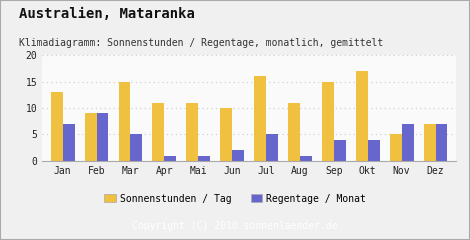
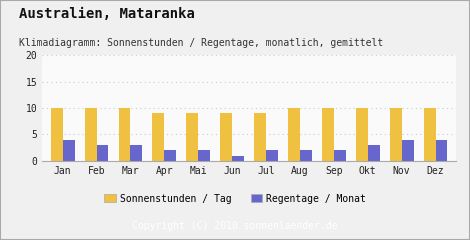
Sonnenstunden / Tag/Jan: 13 -> 10
Regentage / Monat/Jan: 7 -> 4
Sonnenstunden / Tag/Feb: 9 -> 10
Regentage / Monat/Feb: 9 -> 3
Sonnenstunden / Tag/Mar: 15 -> 10
Regentage / Monat/Mar: 5 -> 3
Sonnenstunden / Tag/Apr: 11 -> 9
Regentage / Monat/Apr: 1 -> 2
Sonnenstunden / Tag/Mai: 11 -> 9
Regentage / Monat/Mai: 1 -> 2
Sonnenstunden / Tag/Jun: 10 -> 9
Regentage / Monat/Jun: 2 -> 1
Sonnenstunden / Tag/Jul: 16 -> 9
Regentage / Monat/Jul: 5 -> 2
Sonnenstunden / Tag/Aug: 11 -> 10
Regentage / Monat/Aug: 1 -> 2
Sonnenstunden / Tag/Sep: 15 -> 10
Regentage / Monat/Sep: 4 -> 2
Sonnenstunden / Tag/Okt: 17 -> 10
Regentage / Monat/Okt: 4 -> 3
Sonnenstunden / Tag/Nov: 5 -> 10
Regentage / Monat/Nov: 7 -> 4
Sonnenstunden / Tag/Dez: 7 -> 10
Regentage / Monat/Dez: 7 -> 4
